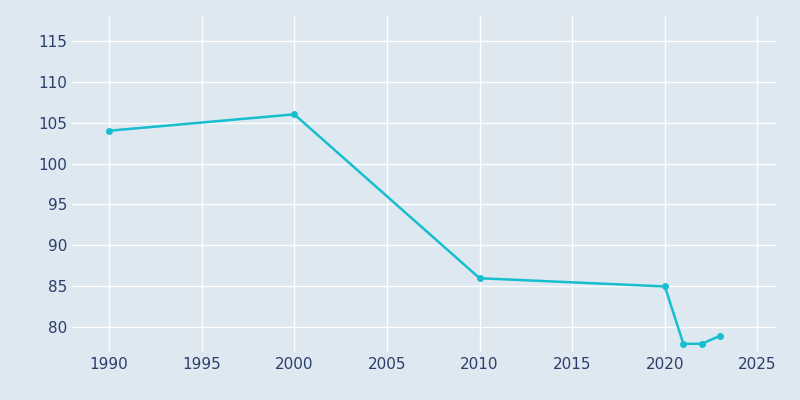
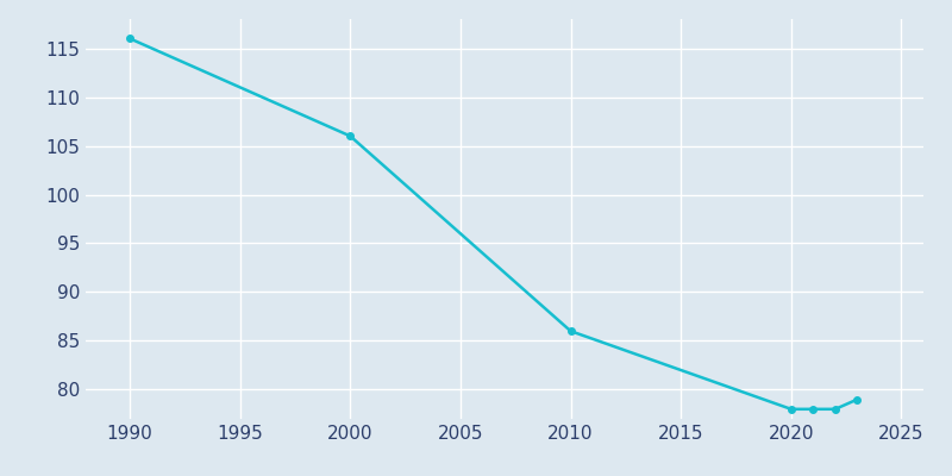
1990: 104 -> 116
2020: 85 -> 78
